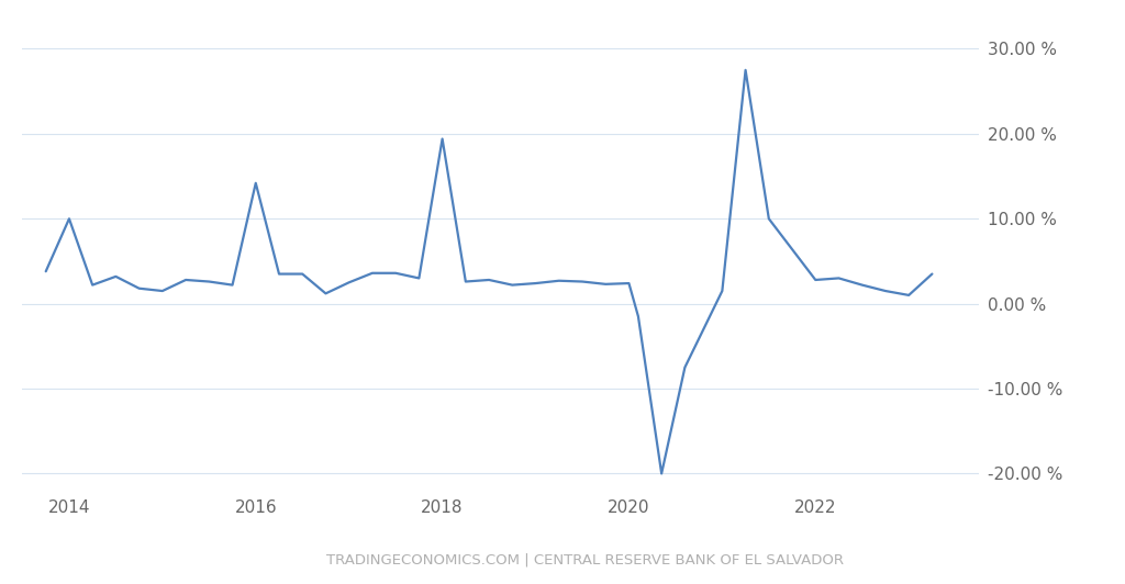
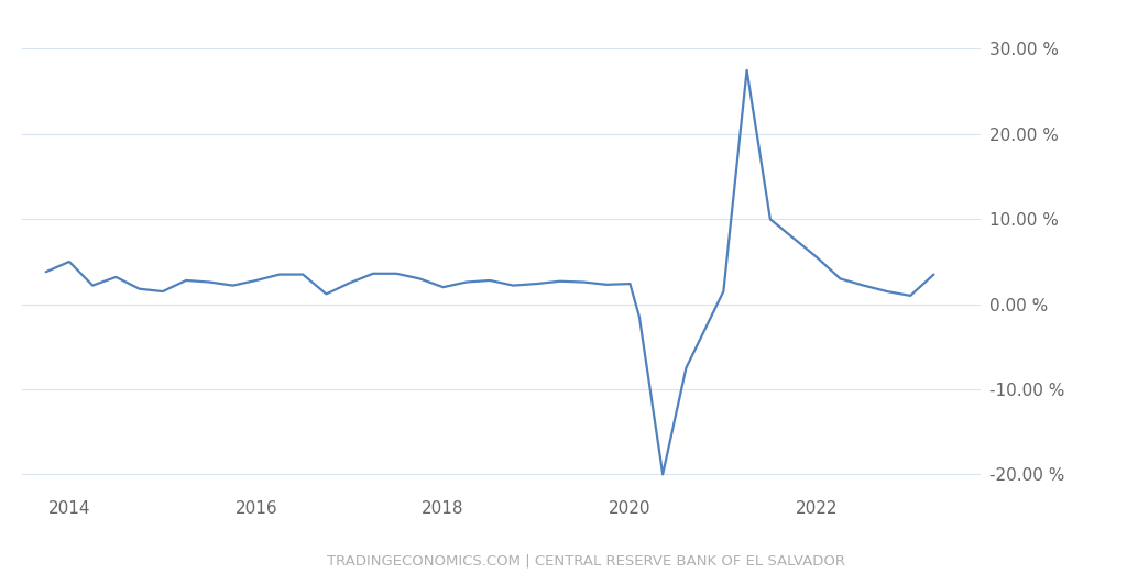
2014: 10.0 % -> 5.0 %
2016: 14.2 % -> 2.8 %
2018: 19.4 % -> 2.0 %
2022: 2.8 % -> 5.5 %
